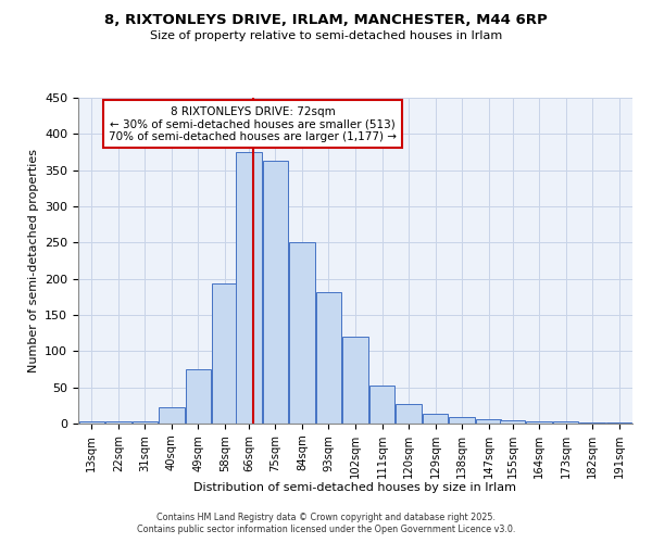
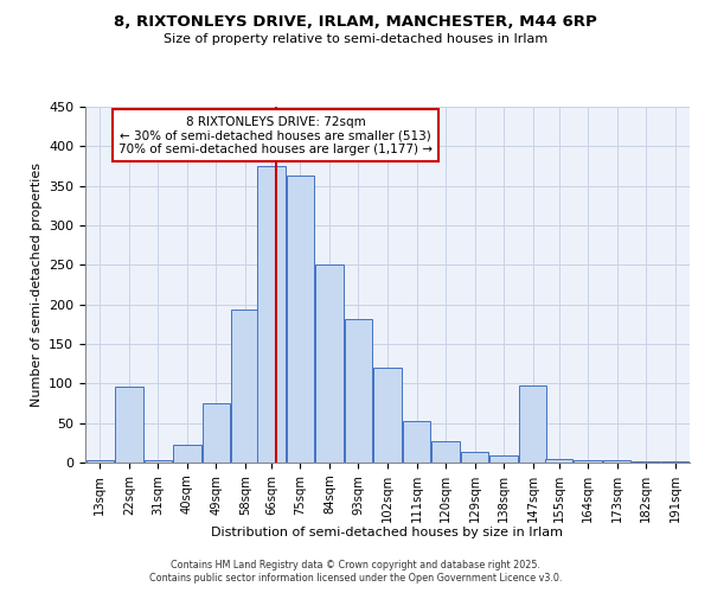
22sqm: 3 -> 96
147sqm: 6 -> 98
